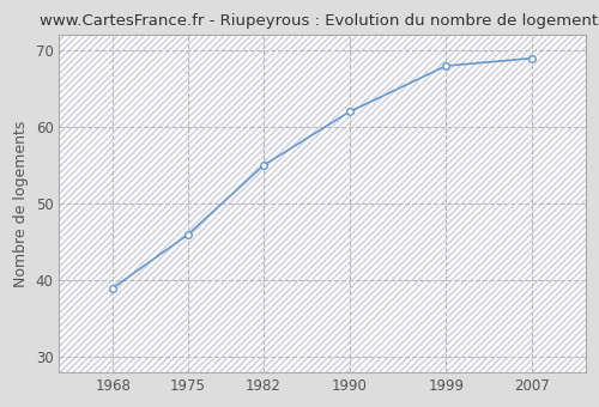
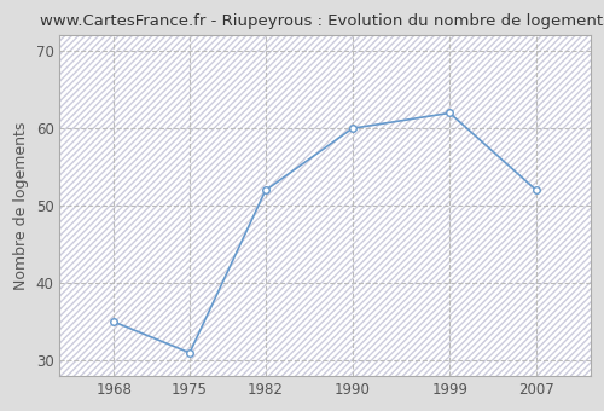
1968: 39 -> 35
1975: 46 -> 31
1982: 55 -> 52
1990: 62 -> 60
1999: 68 -> 62
2007: 69 -> 52
